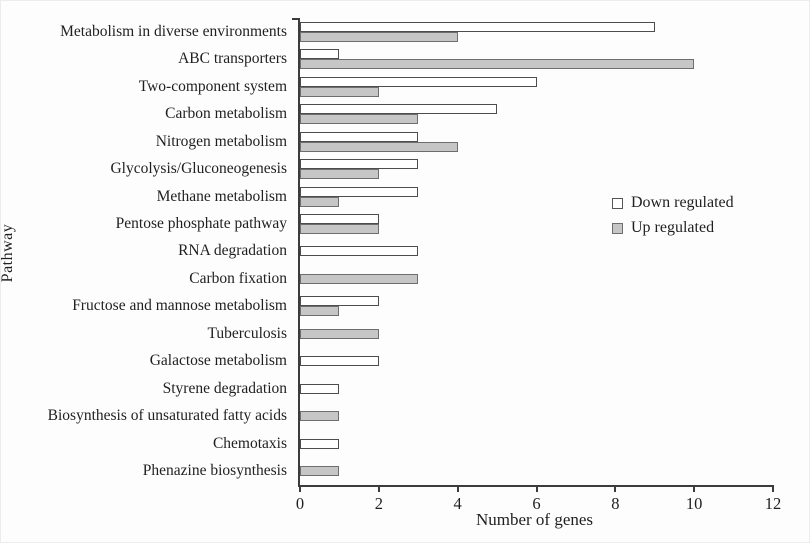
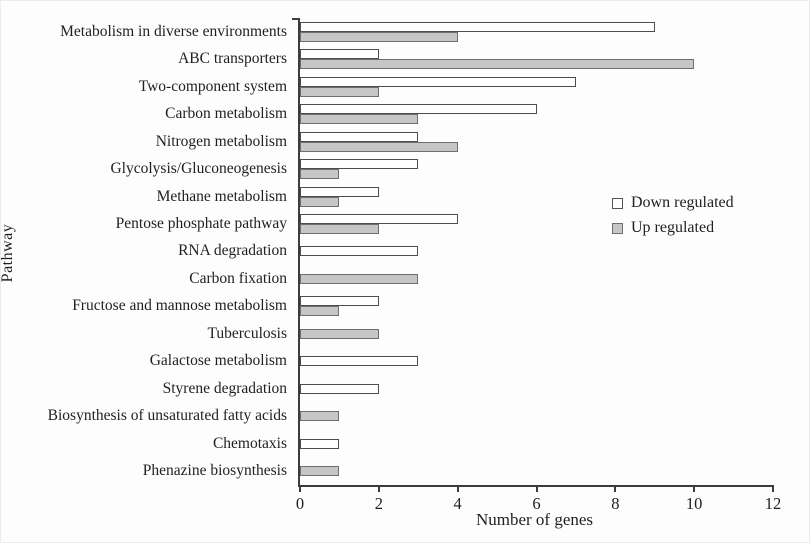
Down regulated/ABC transporters: 1 -> 2
Down regulated/Two-component system: 6 -> 7
Down regulated/Carbon metabolism: 5 -> 6
Up regulated/Glycolysis/Gluconeogenesis: 2 -> 1
Down regulated/Methane metabolism: 3 -> 2
Down regulated/Pentose phosphate pathway: 2 -> 4
Down regulated/Galactose metabolism: 2 -> 3
Down regulated/Styrene degradation: 1 -> 2
